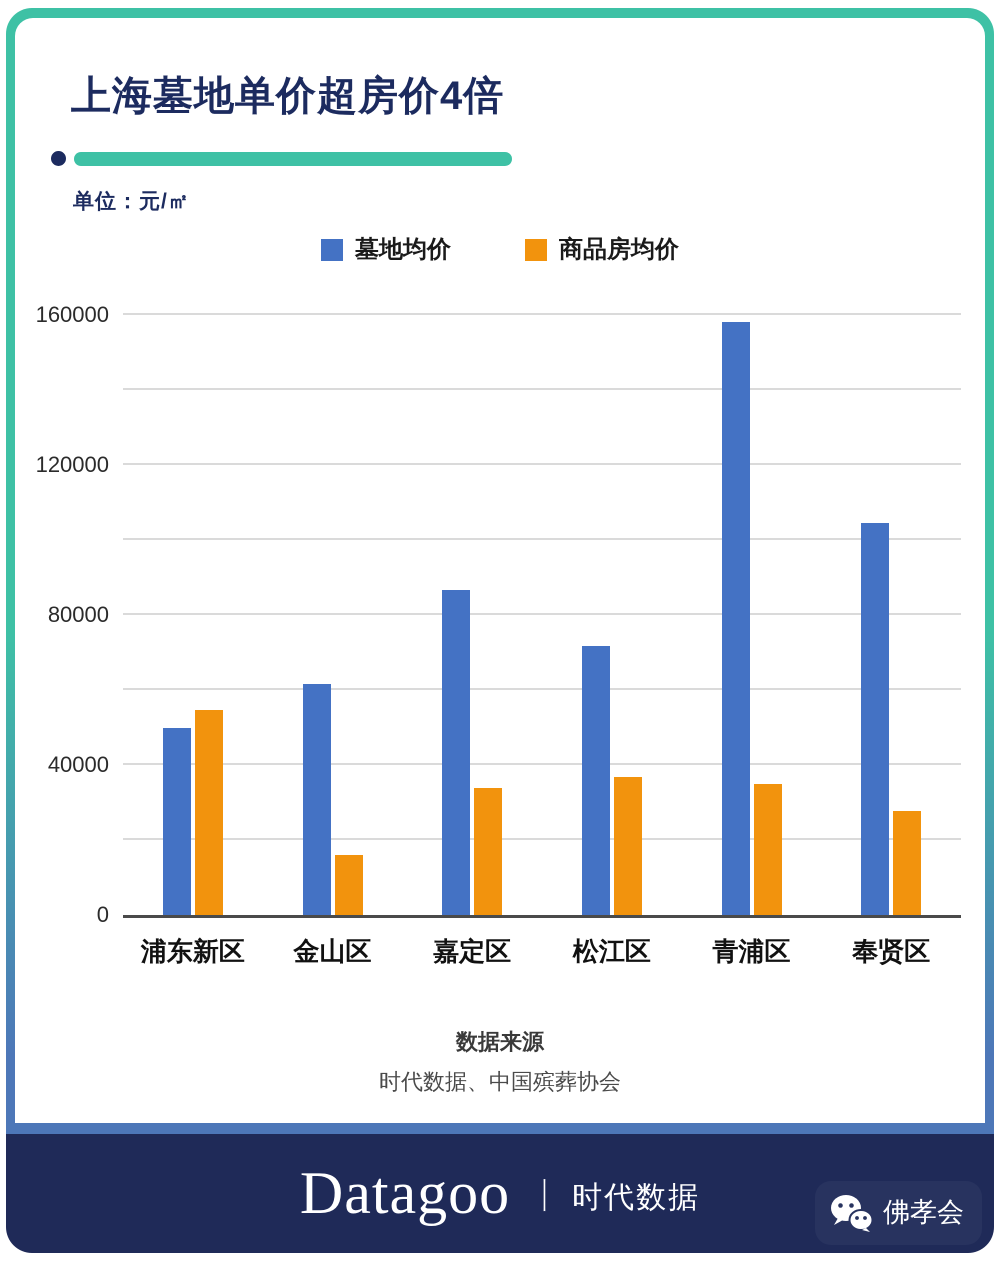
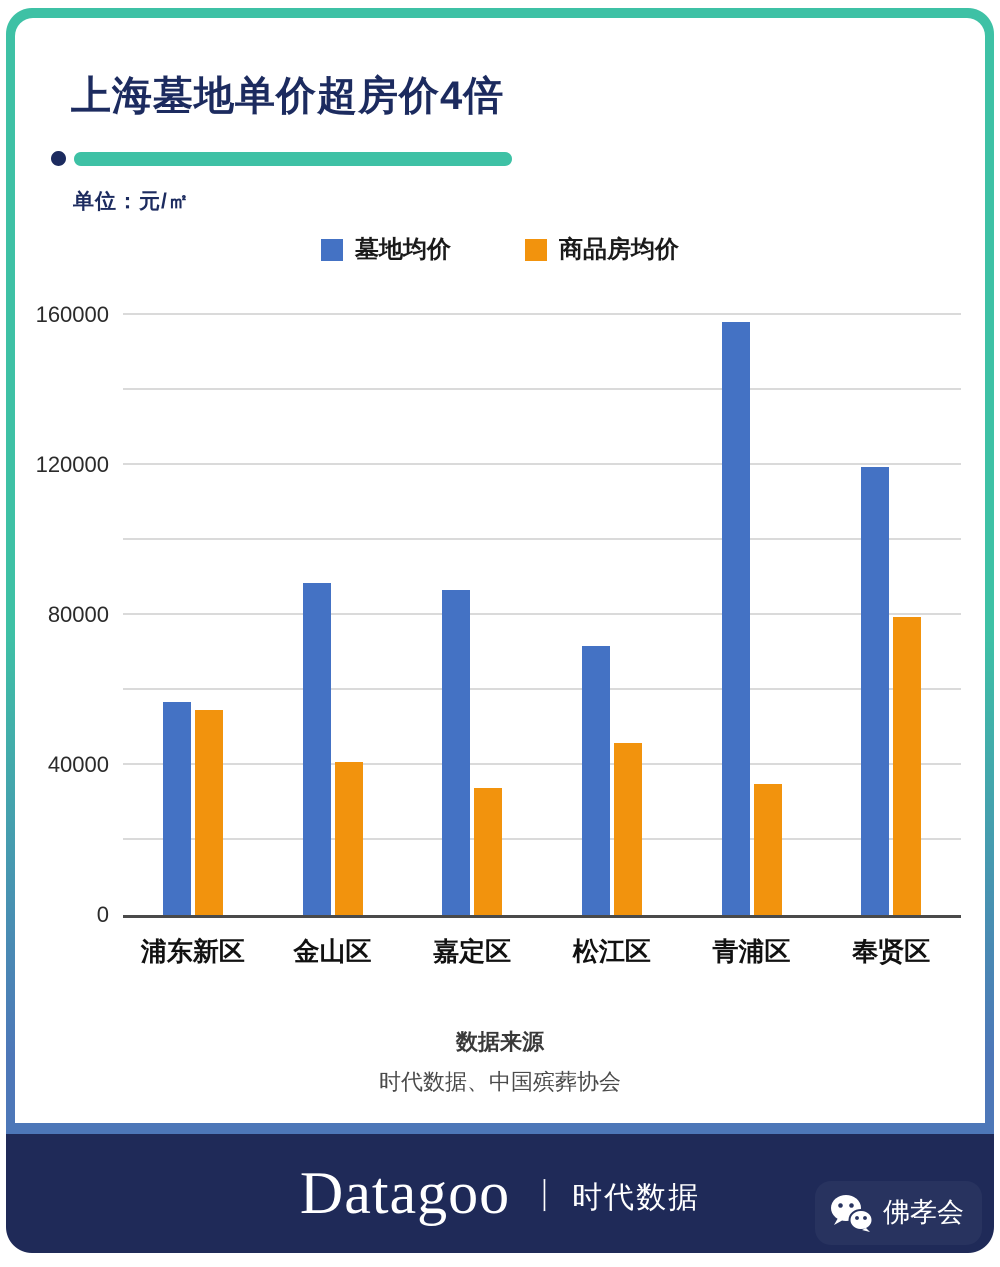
墓地均价/浦东新区: 50000 -> 57000
墓地均价/金山区: 62000 -> 89000
商品房均价/金山区: 16000 -> 41000
商品房均价/松江区: 37000 -> 46000
墓地均价/奉贤区: 105000 -> 120000
商品房均价/奉贤区: 28000 -> 80000
